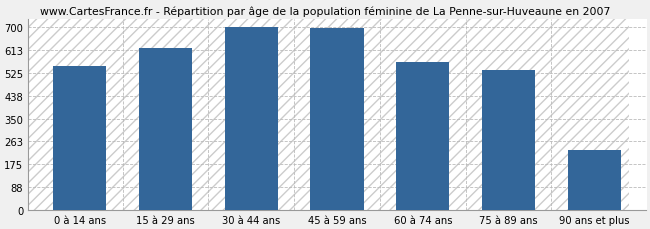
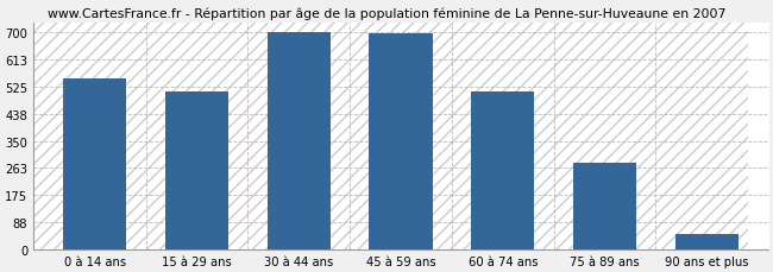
15 à 29 ans: 620 -> 510
60 à 74 ans: 565 -> 510
75 à 89 ans: 535 -> 280
90 ans et plus: 230 -> 50
